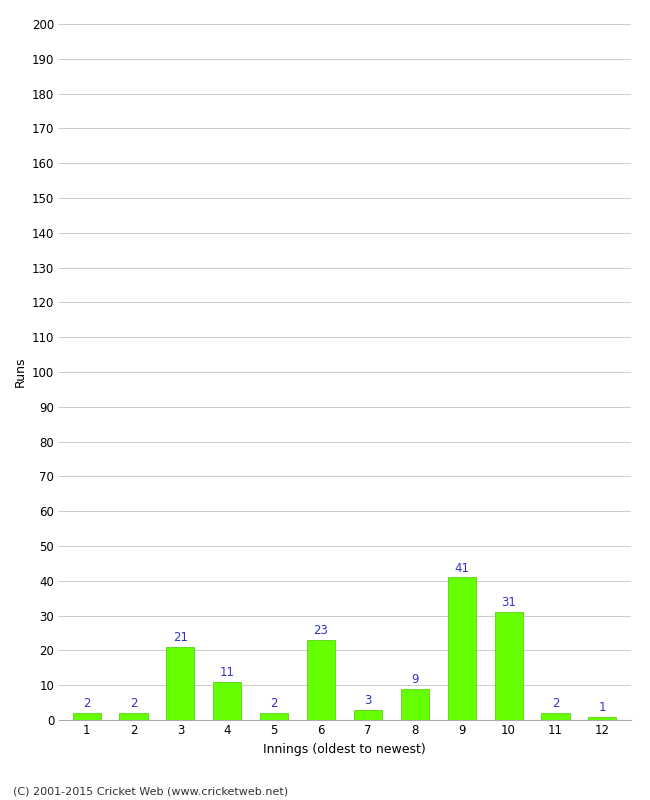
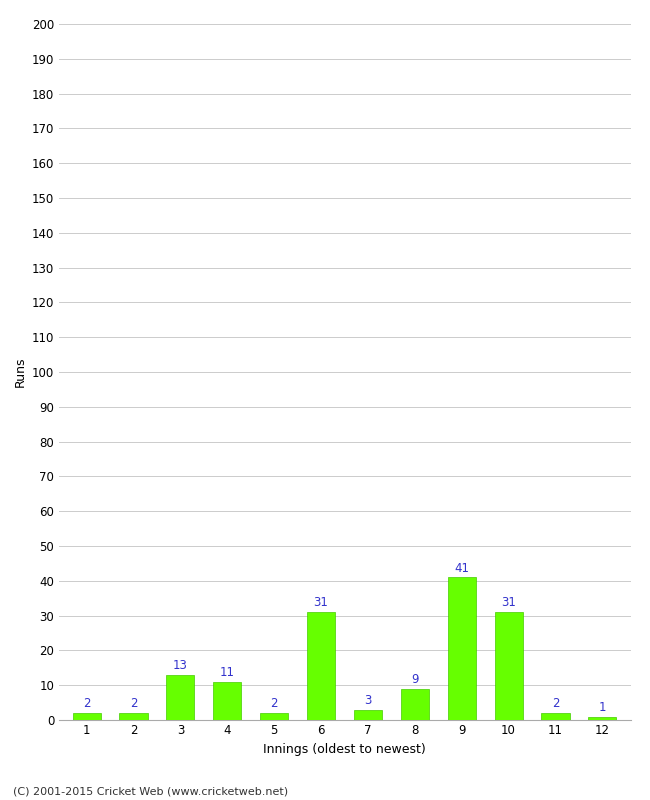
3: 21 -> 13
6: 23 -> 31
